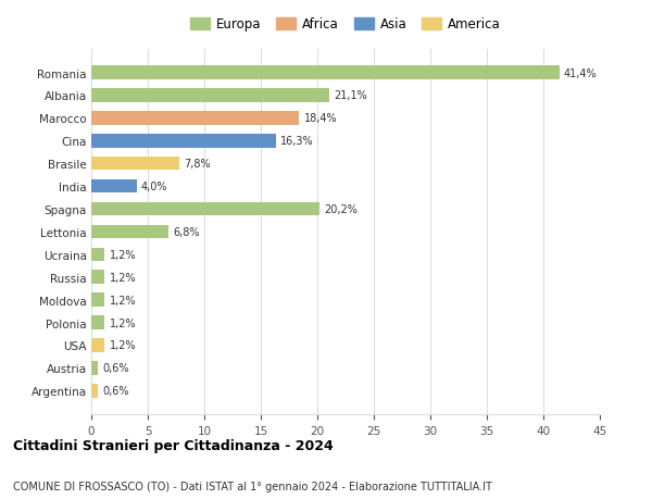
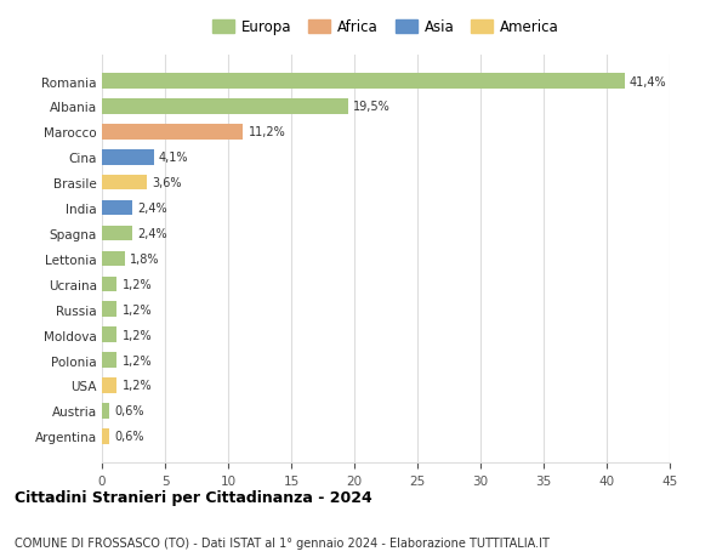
Albania: 21,1% -> 19,5%
Marocco: 18,4% -> 11,2%
Cina: 16,3% -> 4,1%
Brasile: 7,8% -> 3,6%
India: 4,0% -> 2,4%
Spagna: 20,2% -> 2,4%
Lettonia: 6,8% -> 1,8%
